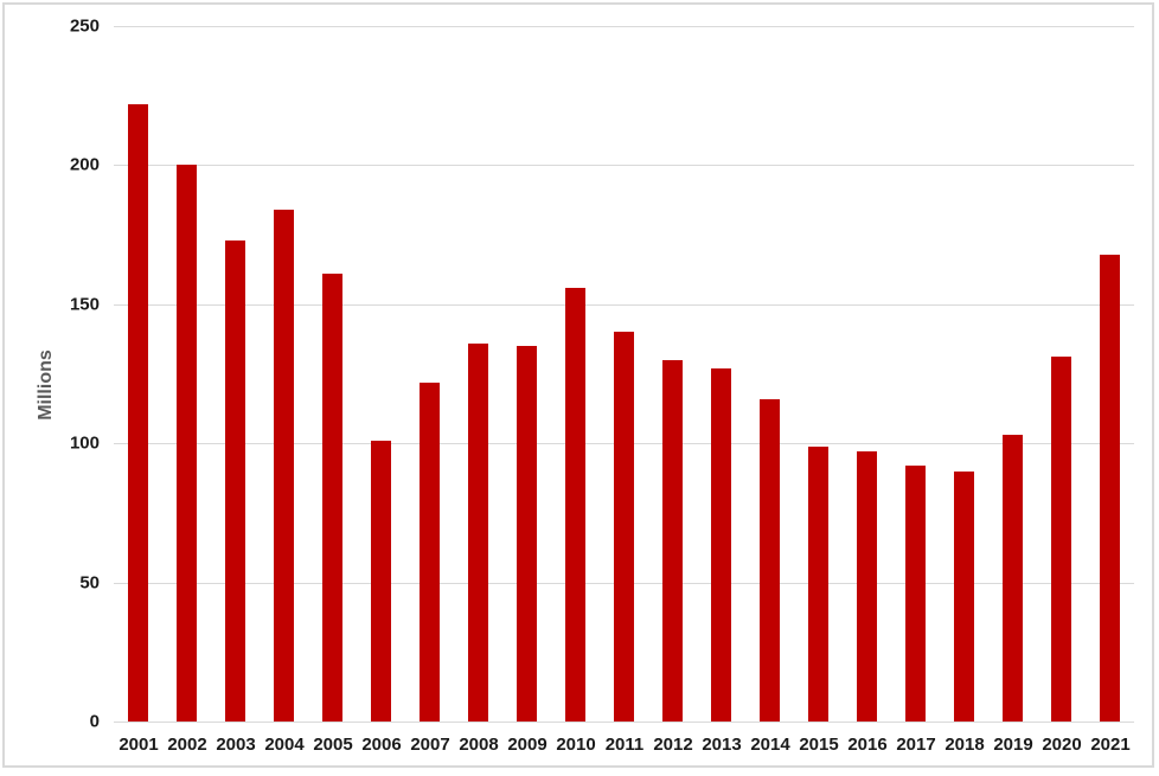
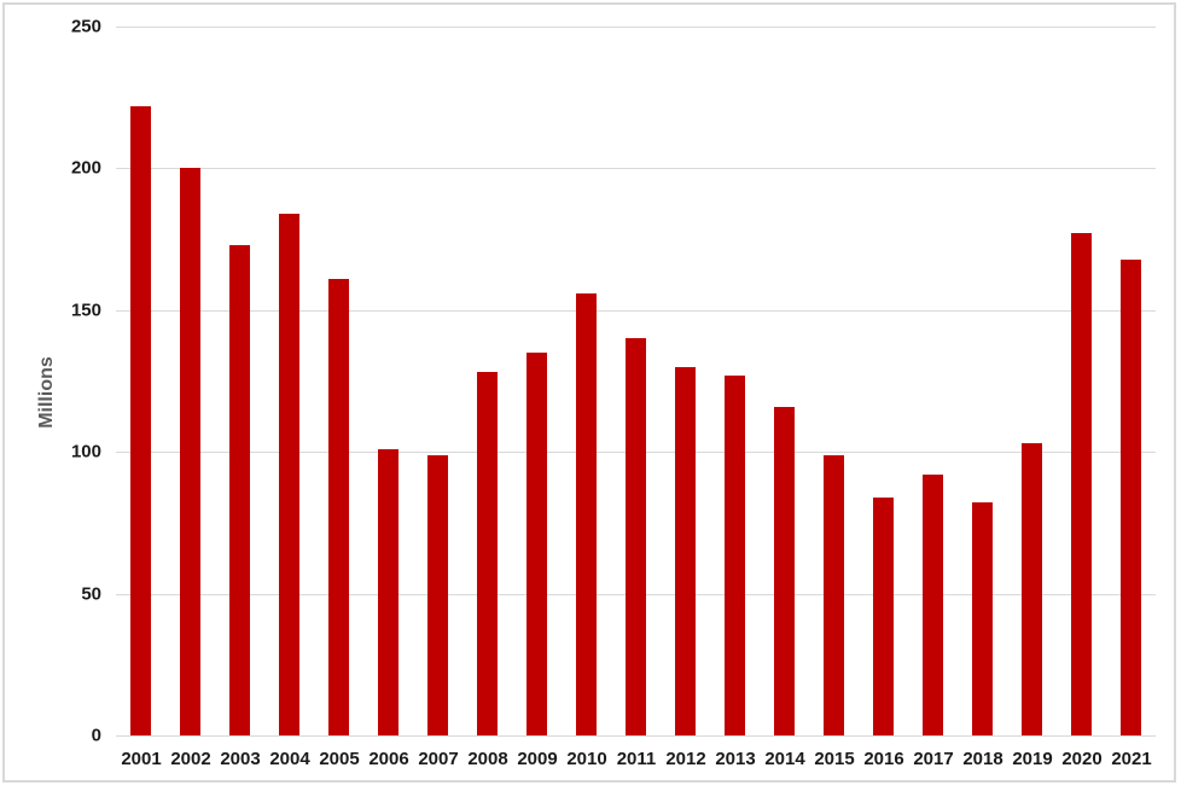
2007: 122 -> 99
2008: 136 -> 128
2016: 97 -> 84
2018: 90 -> 82
2020: 131 -> 177
